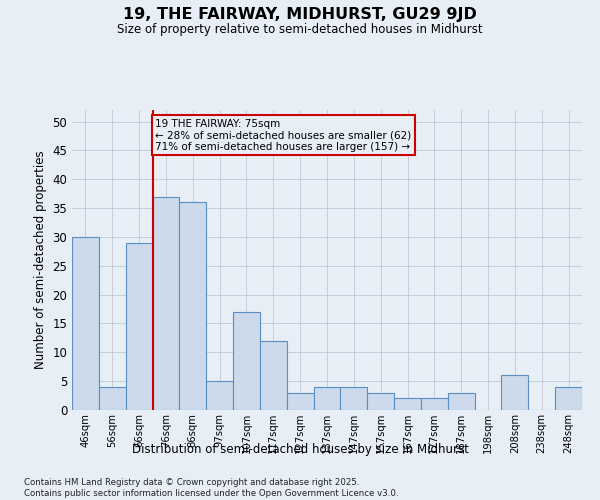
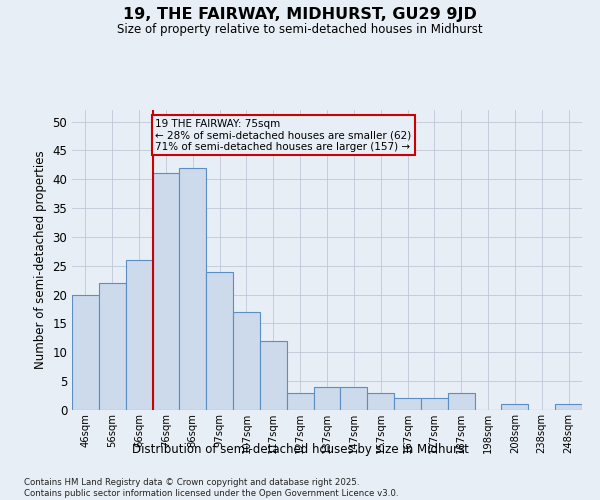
46sqm: 30 -> 20
56sqm: 4 -> 22
66sqm: 29 -> 26
76sqm: 37 -> 41
86sqm: 36 -> 42
97sqm: 5 -> 24
208sqm: 6 -> 1
248sqm: 4 -> 1
